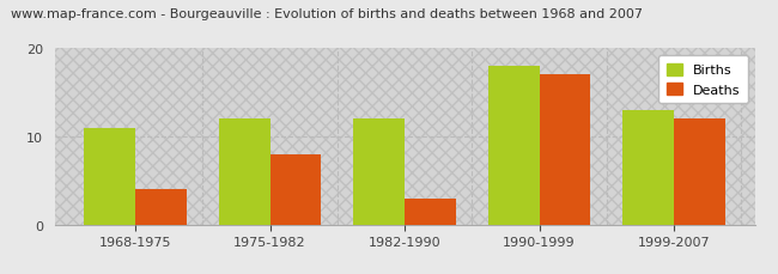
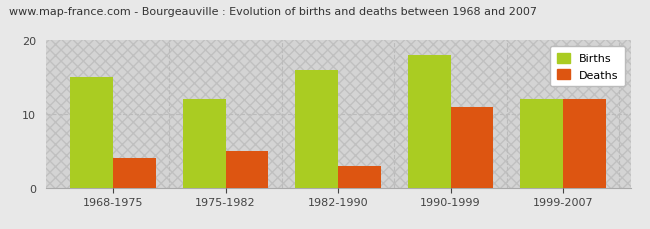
Births/1968-1975: 11 -> 15
Deaths/1975-1982: 8 -> 5
Births/1982-1990: 12 -> 16
Deaths/1990-1999: 17 -> 11
Births/1999-2007: 13 -> 12
